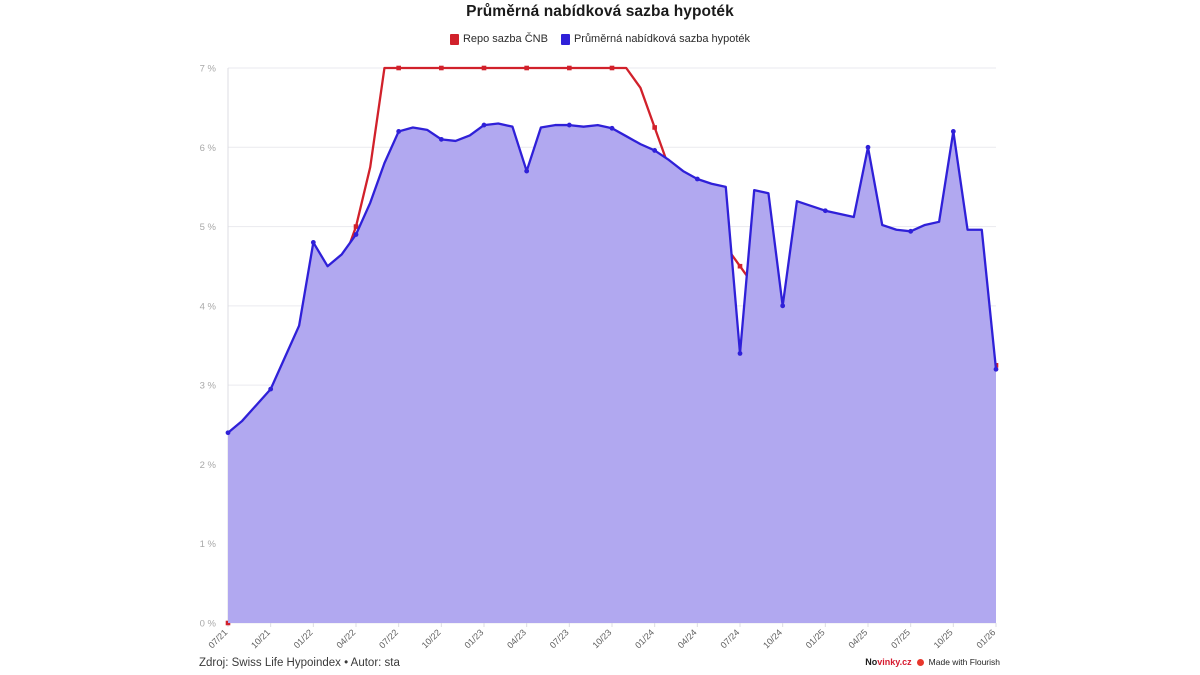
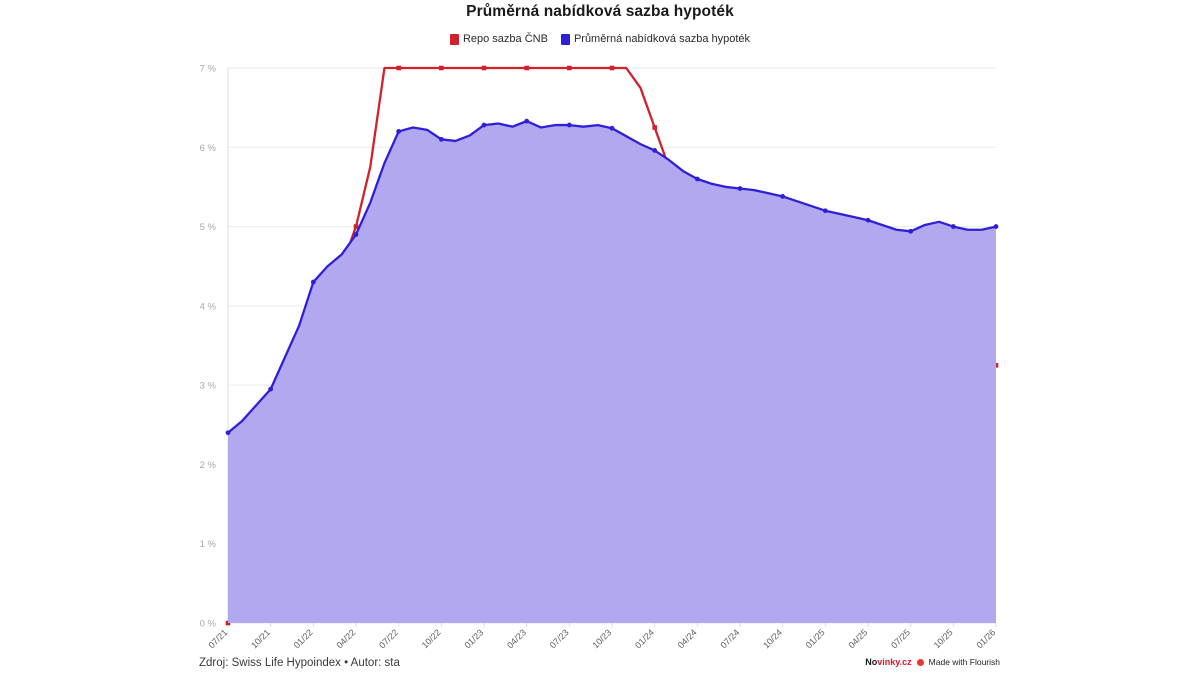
Průměrná nabídková sazba hypoték/01/22: 4.8% -> 4.3%
Průměrná nabídková sazba hypoték/04/23: 5.7% -> 6.3%
Průměrná nabídková sazba hypoték/07/24: 3.4% -> 5.5%
Průměrná nabídková sazba hypoték/10/24: 4.0% -> 5.4%
Průměrná nabídková sazba hypoték/04/25: 6.0% -> 5.1%
Průměrná nabídková sazba hypoték/10/25: 6.2% -> 5.0%
Průměrná nabídková sazba hypoték/01/26: 3.2% -> 5.0%
